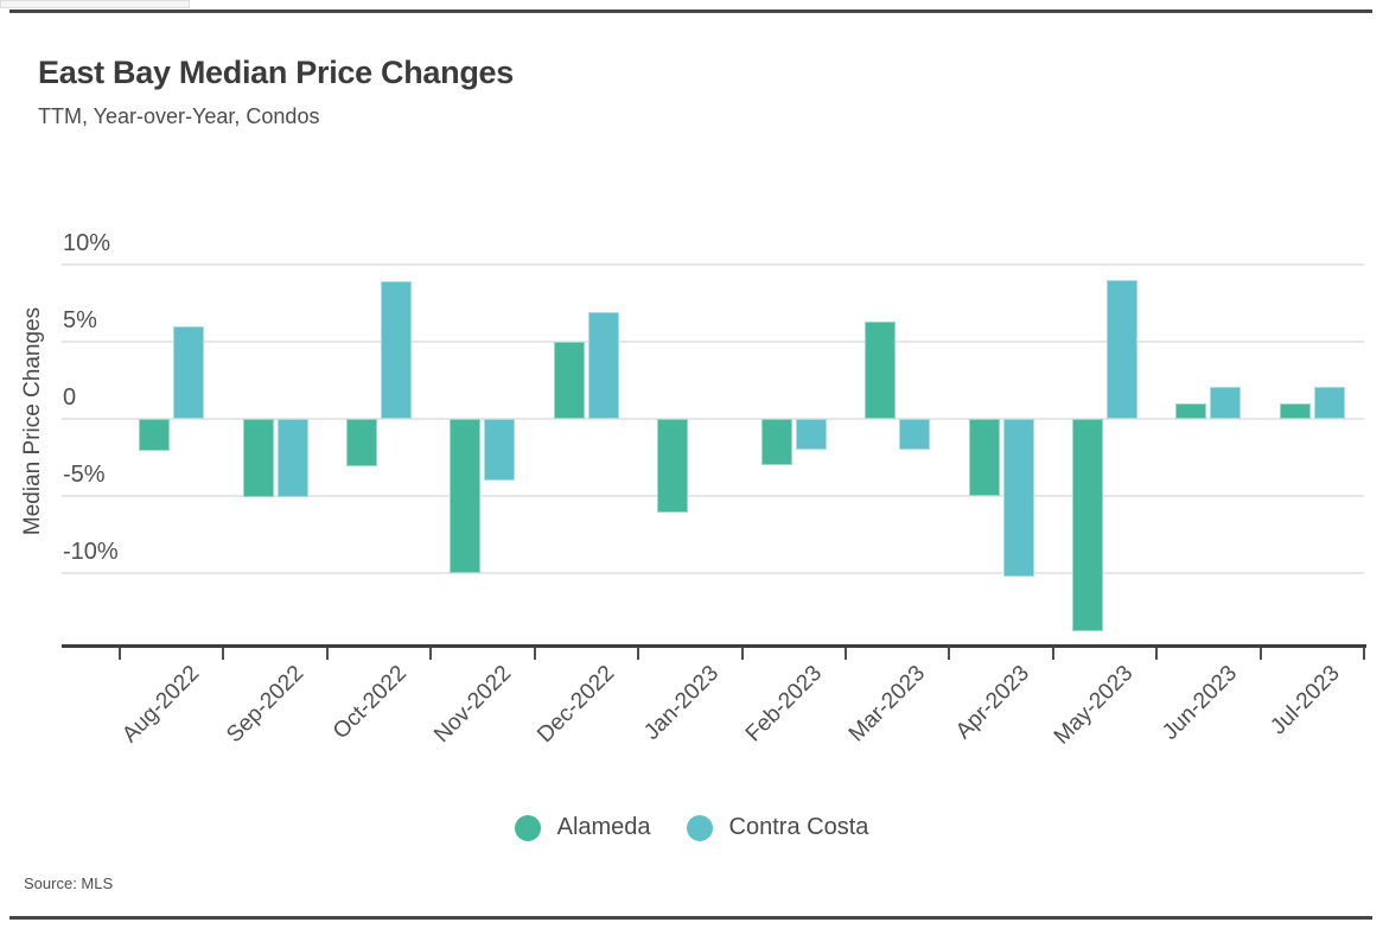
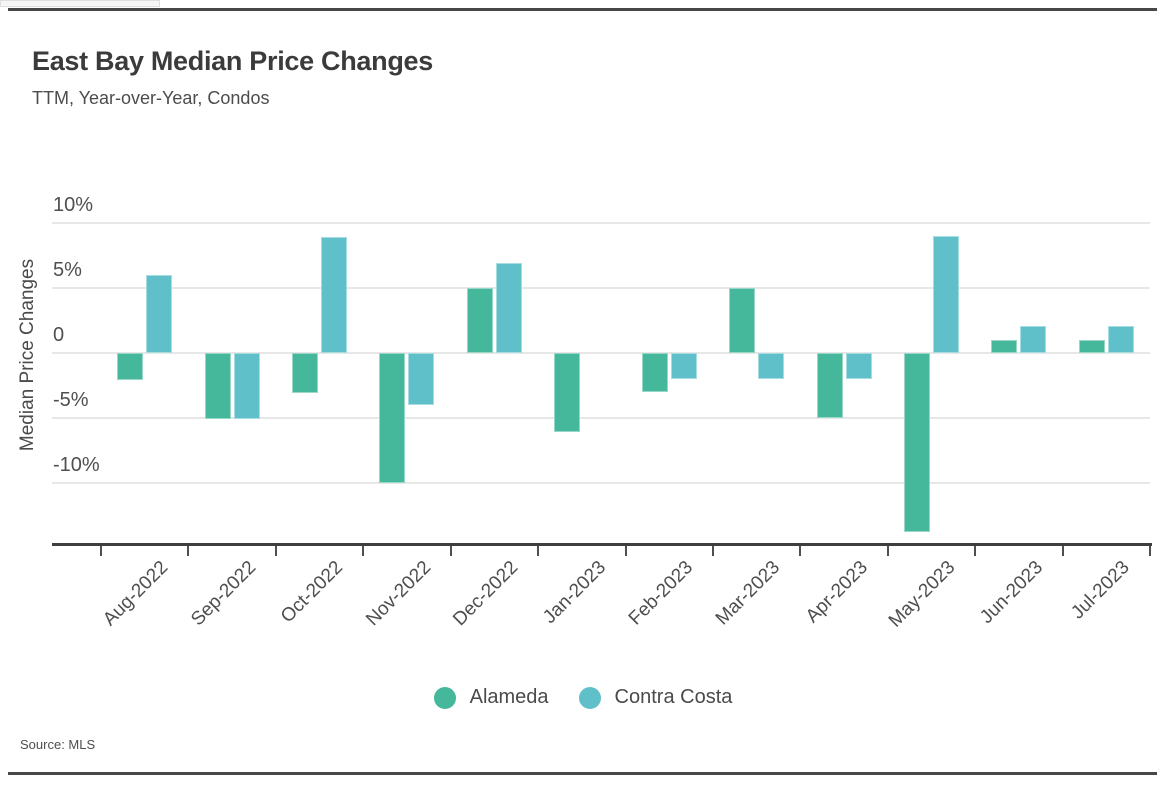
Alameda/Mar-2023: 6.3% -> 5.0%
Contra Costa/Apr-2023: -10.2% -> -2.0%
